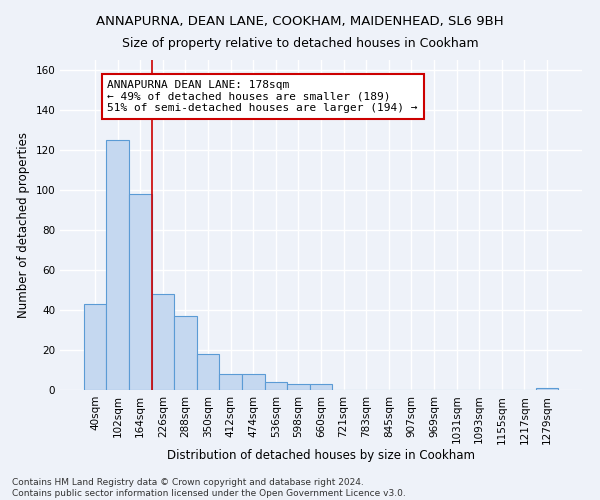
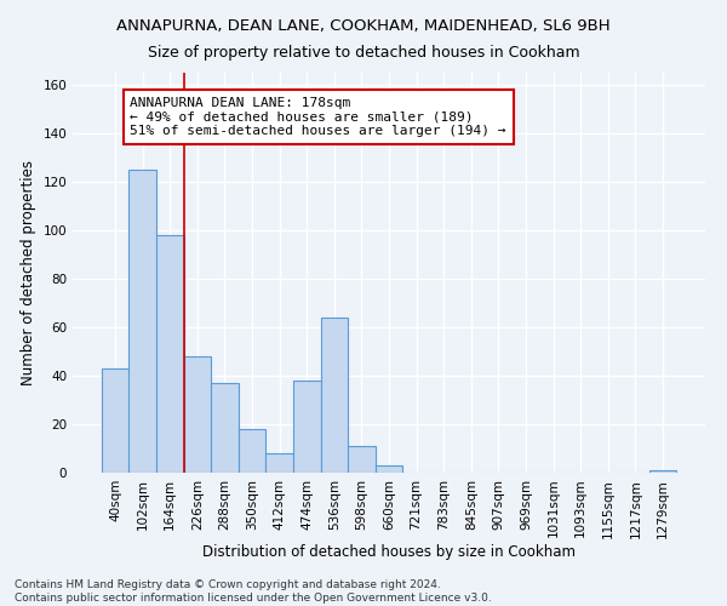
474sqm: 8 -> 38
536sqm: 4 -> 64
598sqm: 3 -> 11
